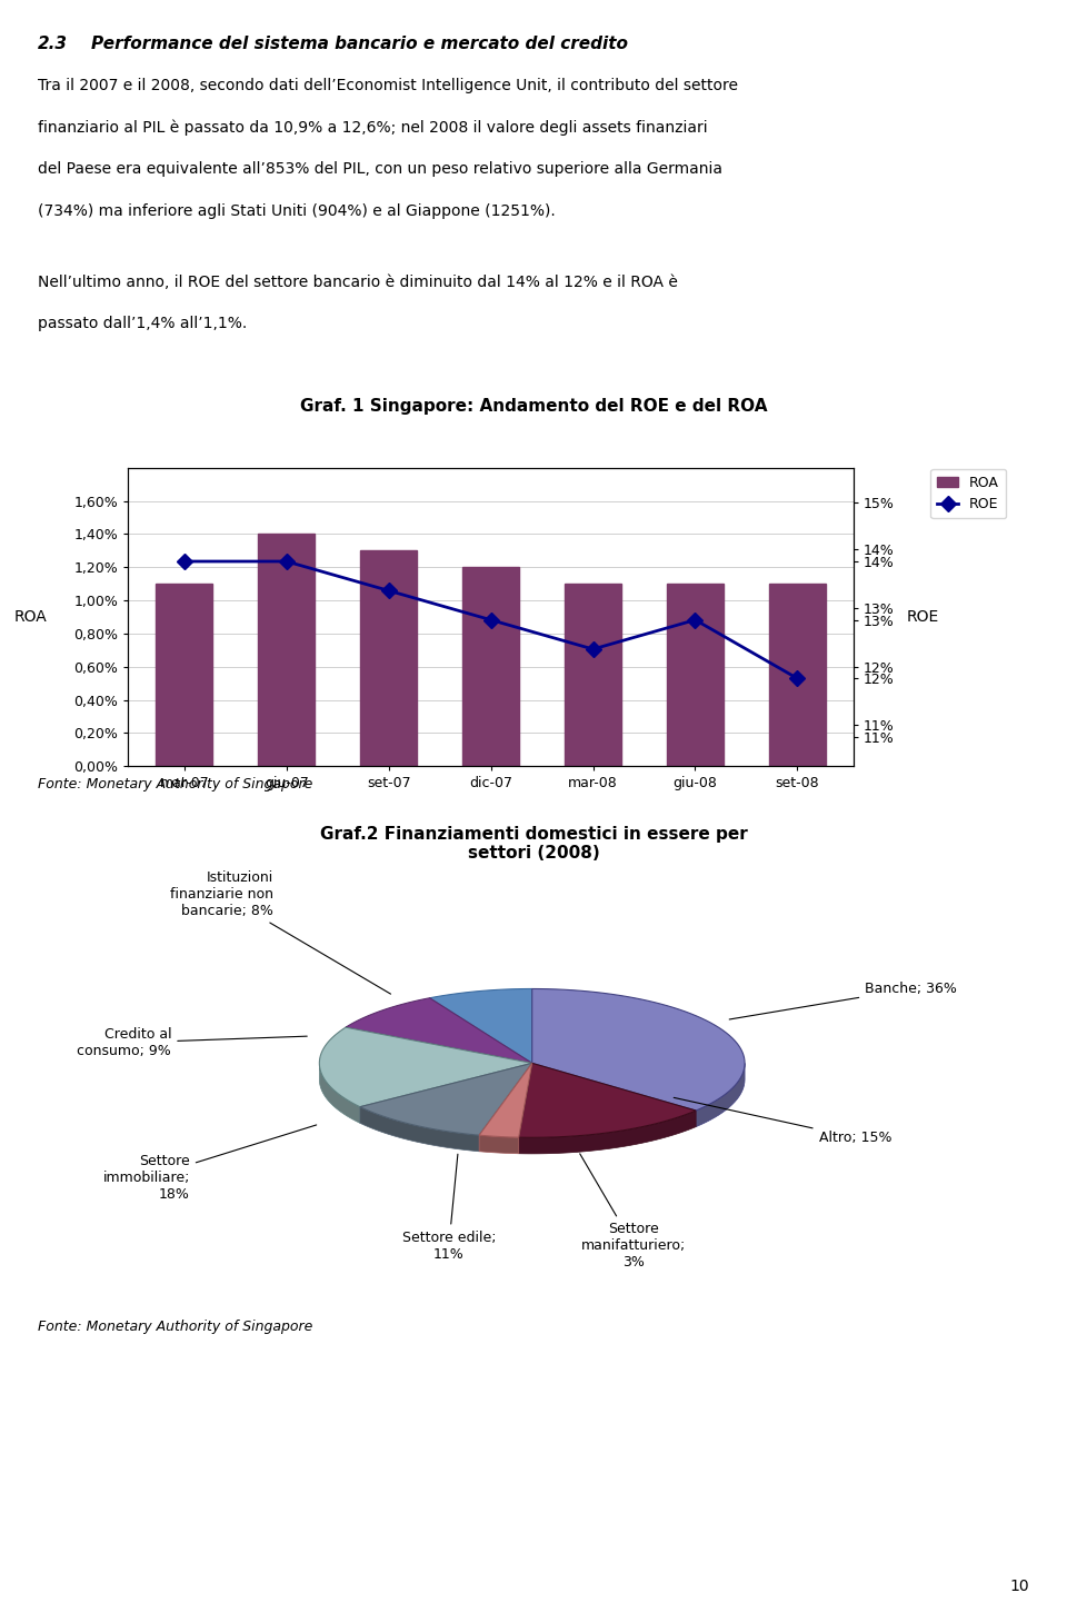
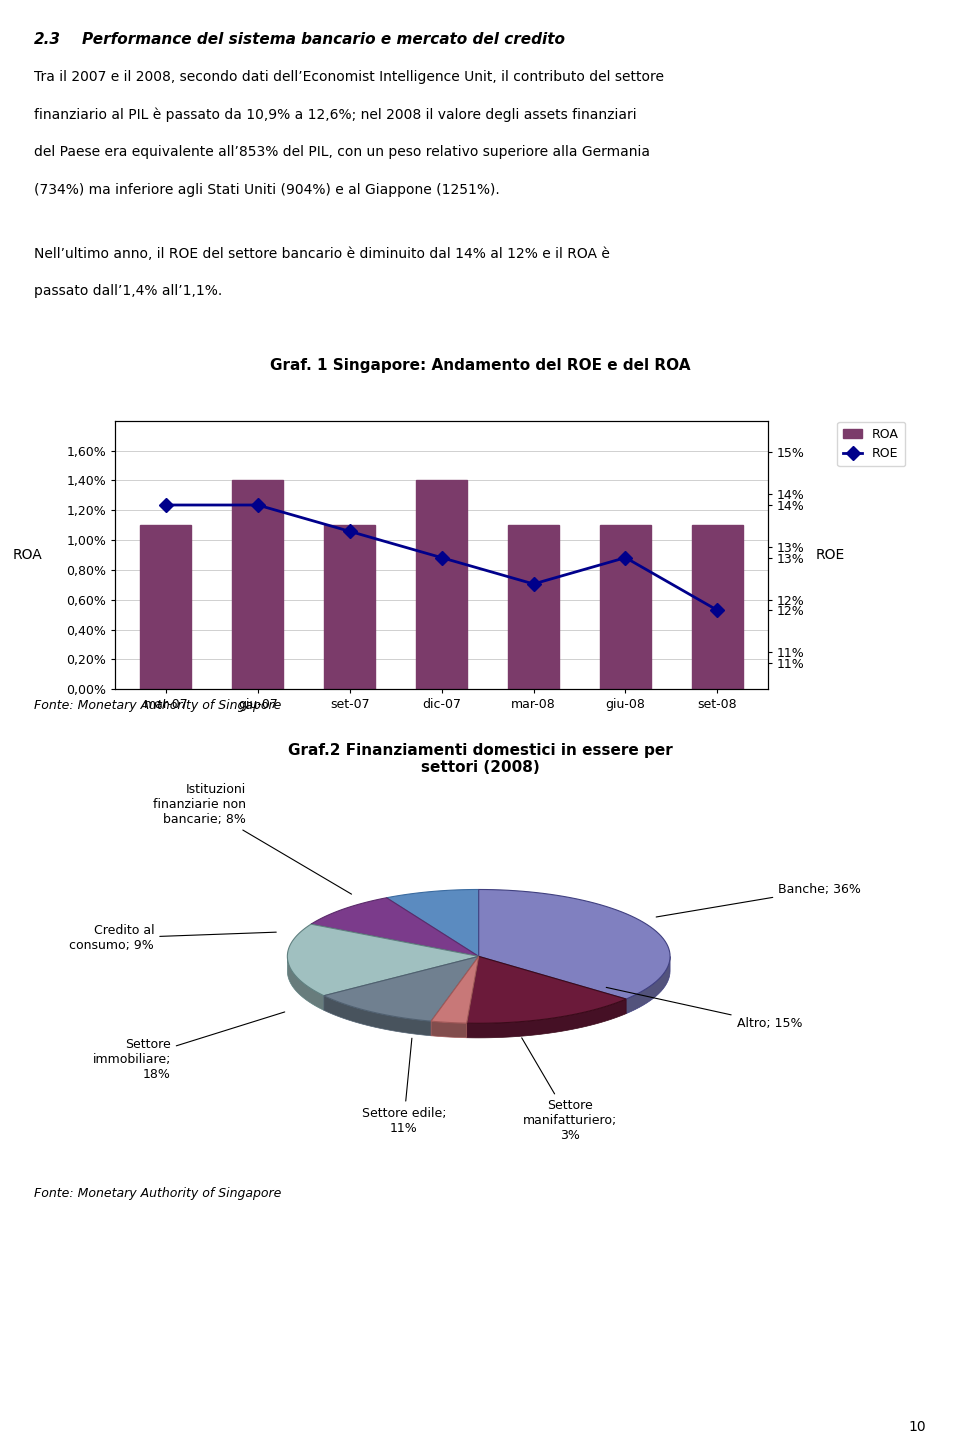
ROA/set-07: 1,3% -> 1,1%
ROA/dic-07: 1,2% -> 1,4%
